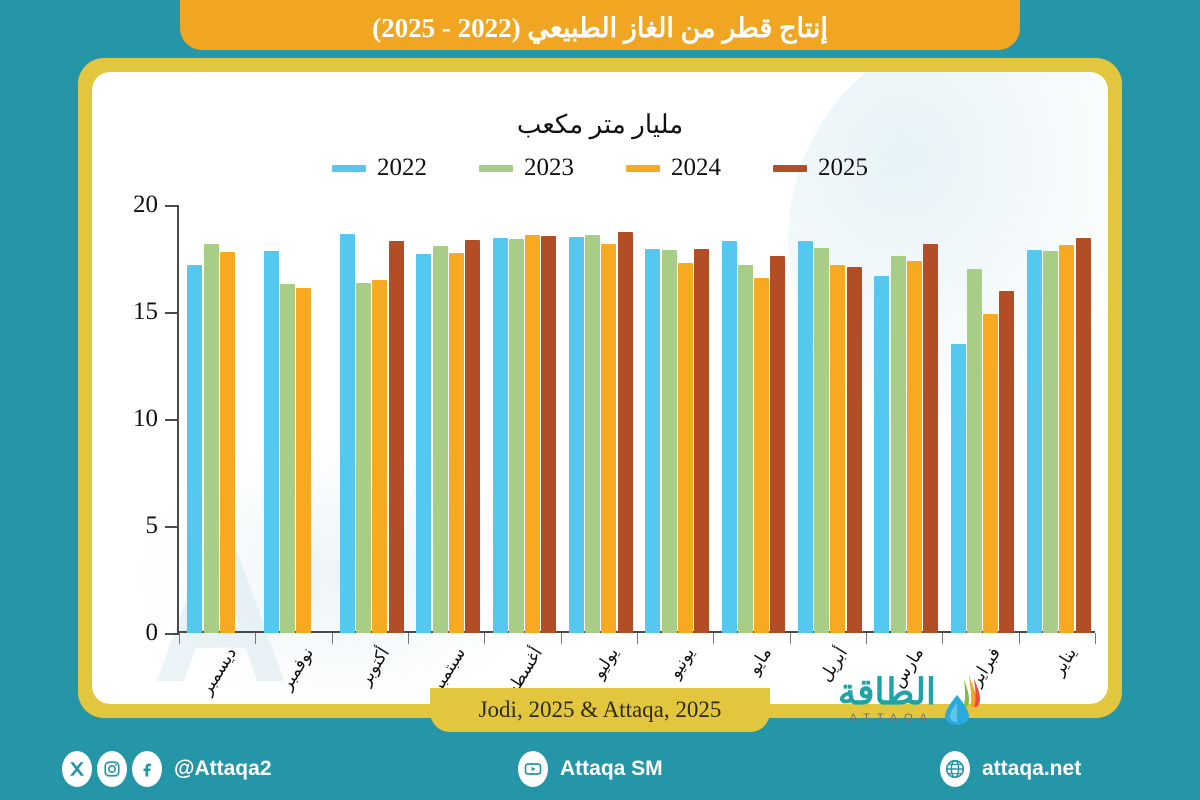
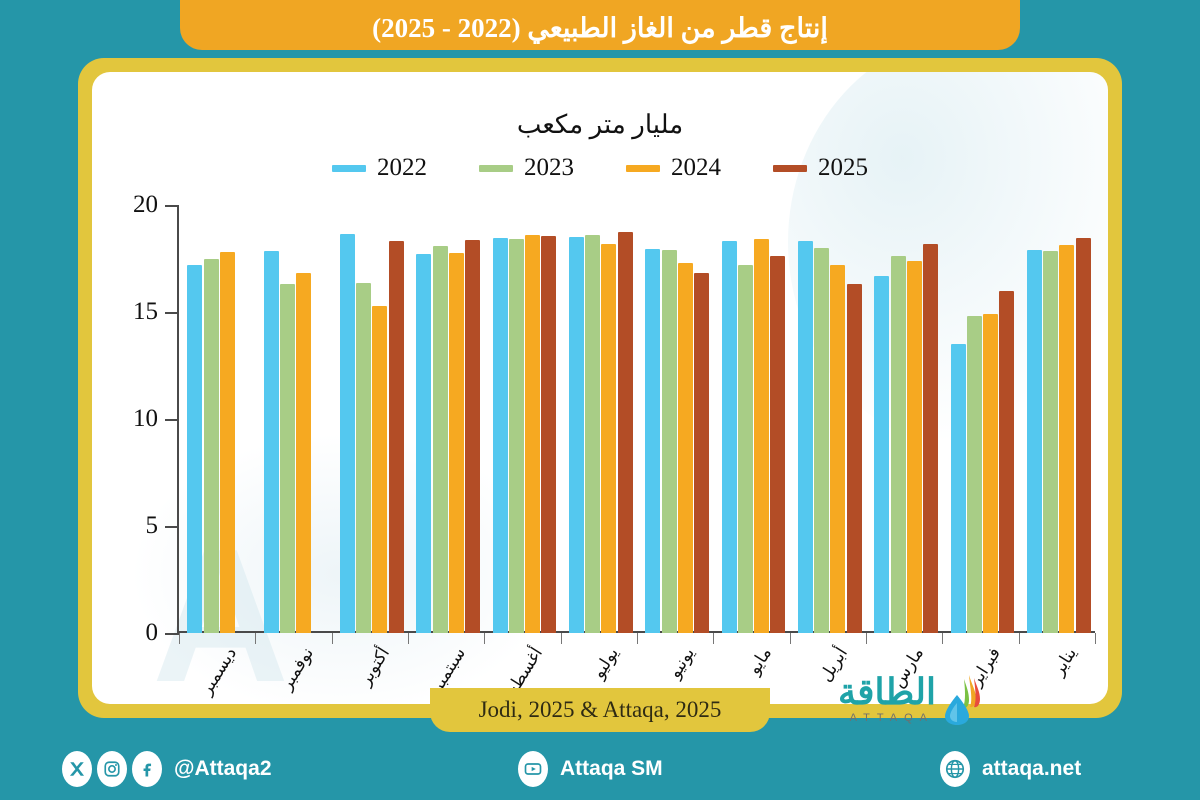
2023/فبراير: 17.0 -> 14.8
2025/أبريل: 17.1 -> 16.3
2024/مايو: 16.6 -> 18.4
2025/يونيو: 17.9 -> 16.8
2024/أكتوبر: 16.5 -> 15.3
2024/نوفمبر: 16.1 -> 16.8
2023/ديسمبر: 18.2 -> 17.5
